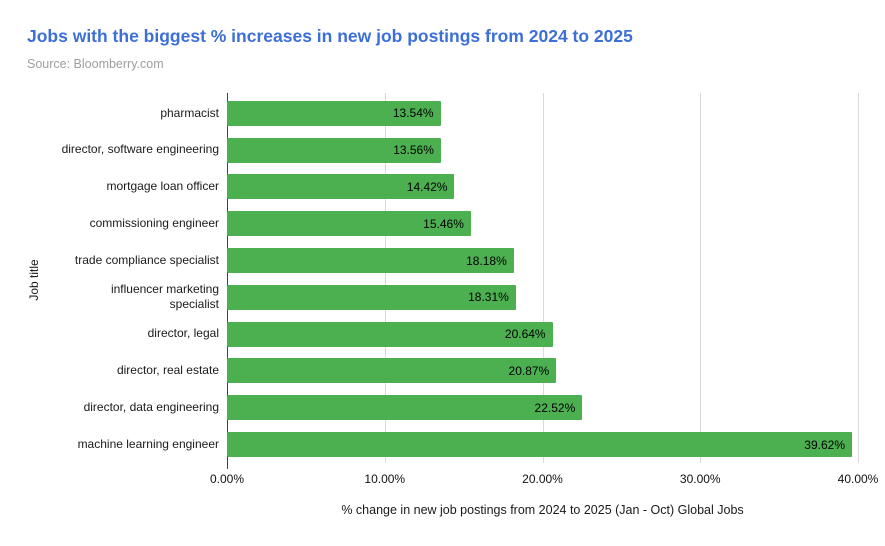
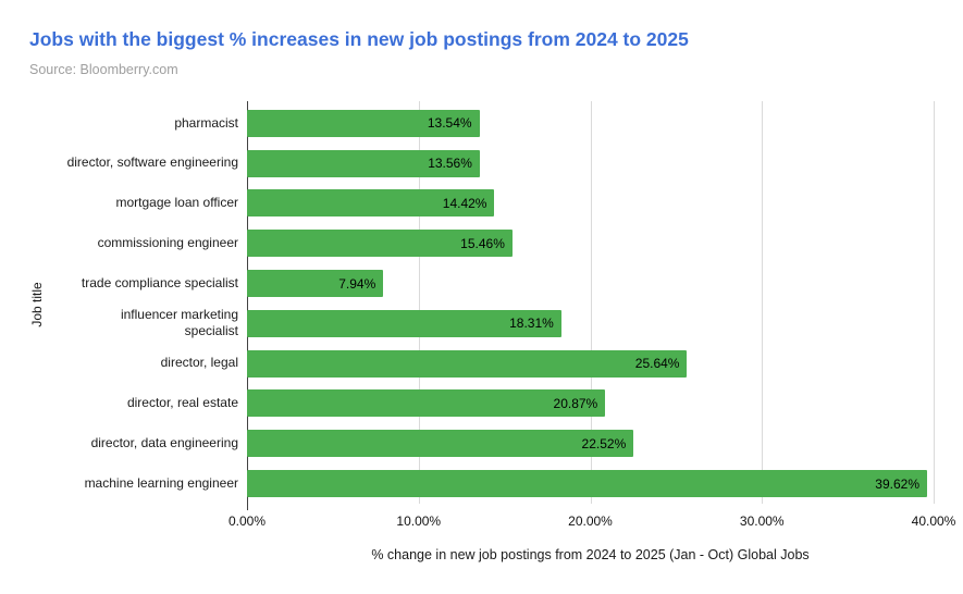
trade compliance specialist: 18.18% -> 7.94%
director, legal: 20.64% -> 25.64%
